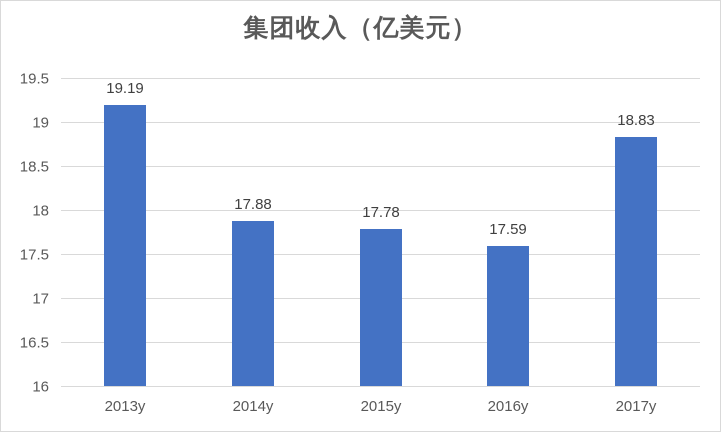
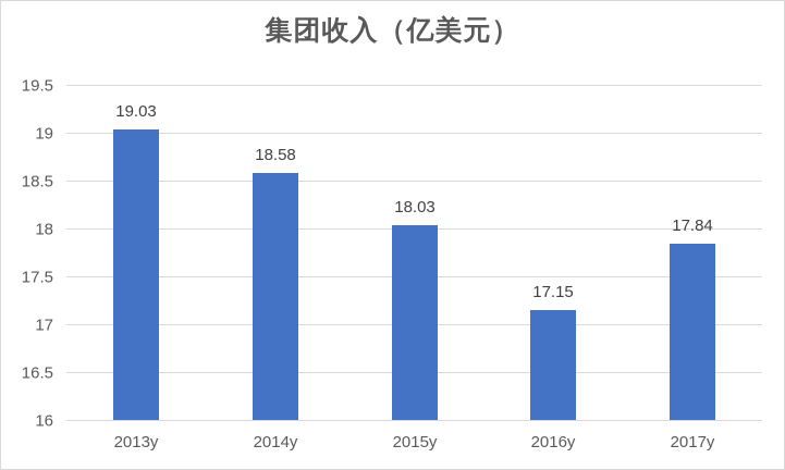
2013y: 19.19 -> 19.03
2014y: 17.88 -> 18.58
2015y: 17.78 -> 18.03
2016y: 17.59 -> 17.15
2017y: 18.83 -> 17.84
